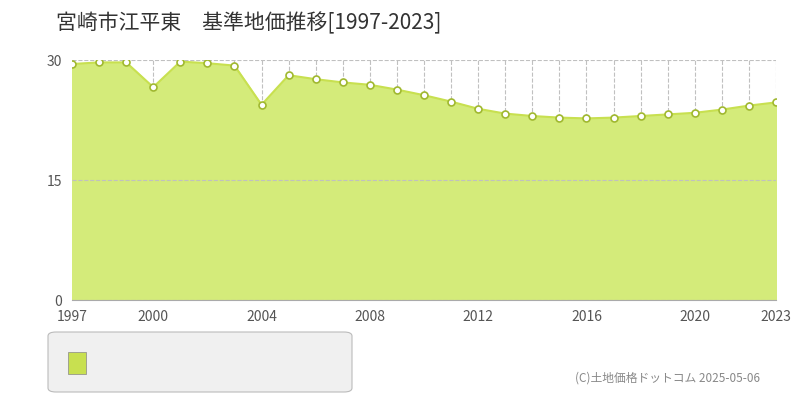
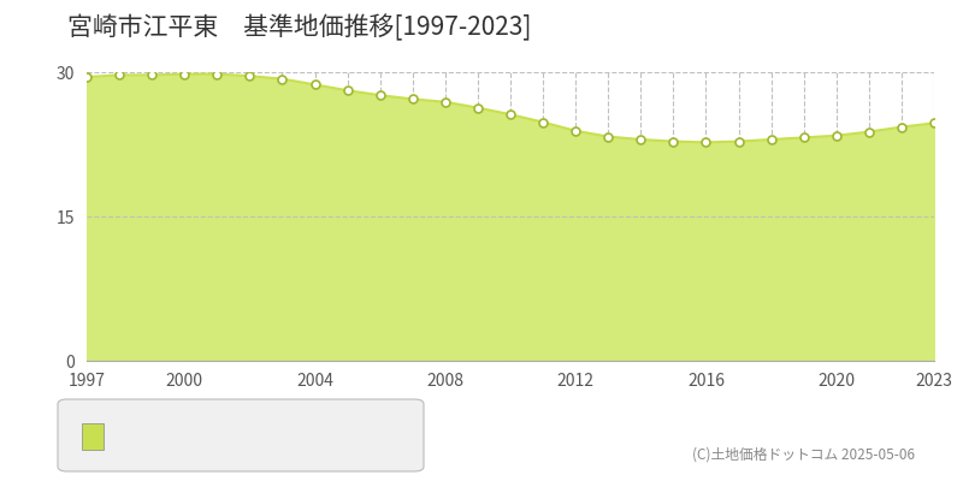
2000: 26.6 -> 29.8
2004: 24.4 -> 28.7
